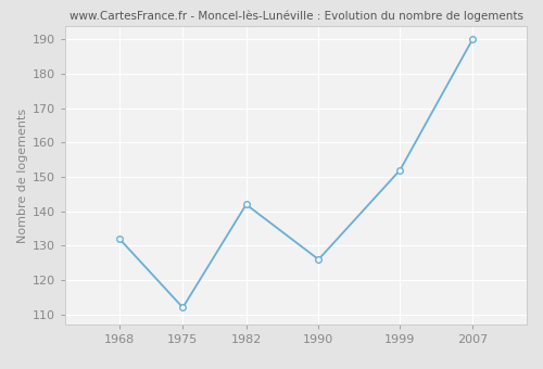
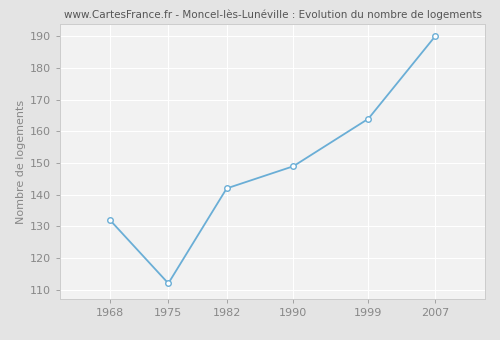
1990: 126 -> 149
1999: 152 -> 164
